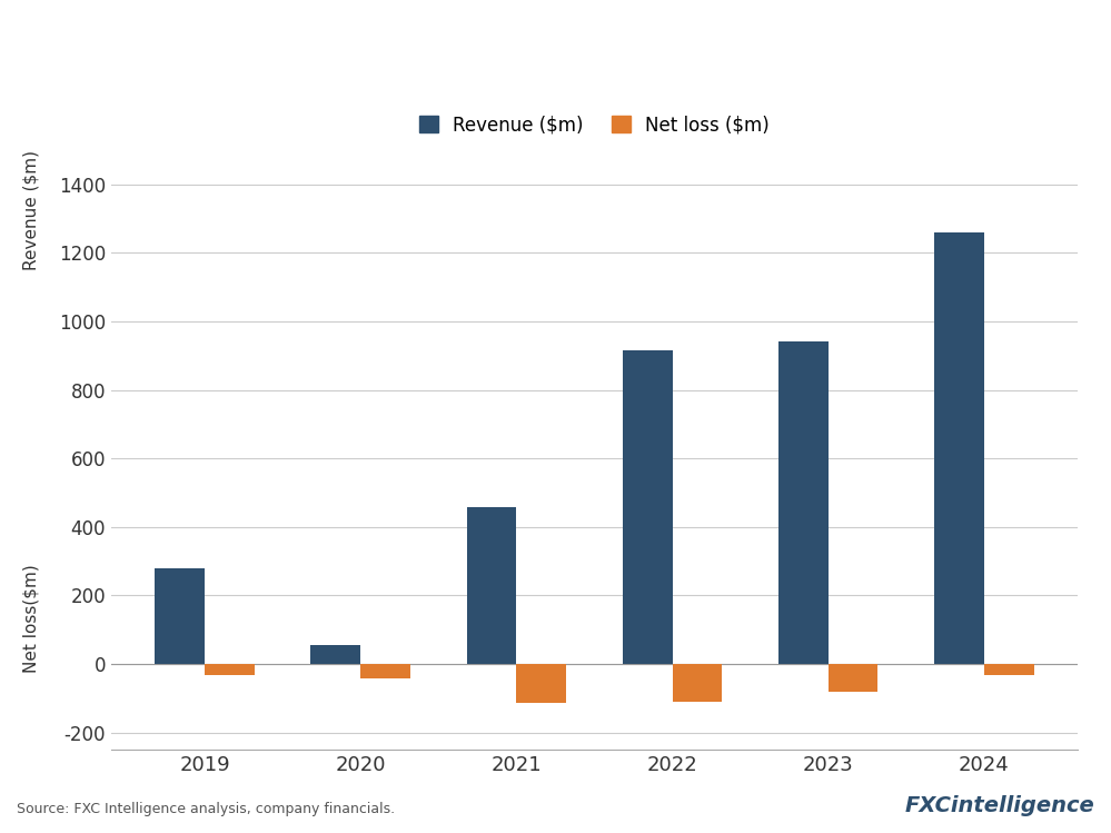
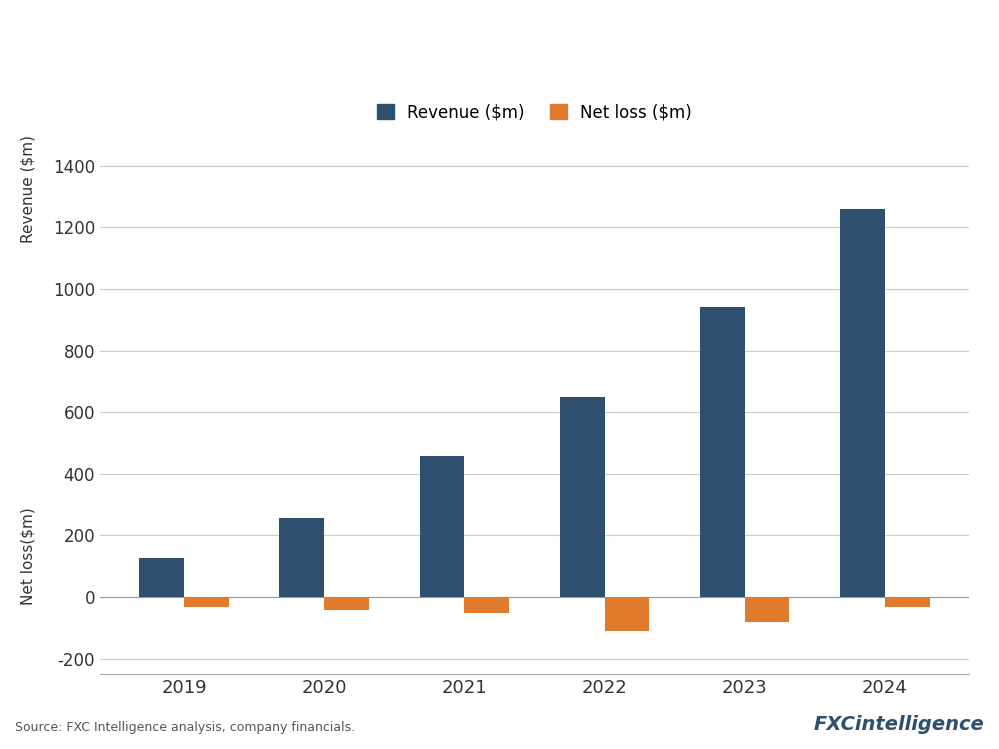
Revenue ($m)/2019: 280 -> 128
Revenue ($m)/2020: 55 -> 257
Net loss ($m)/2021: -115 -> -53
Revenue ($m)/2022: 915 -> 650
